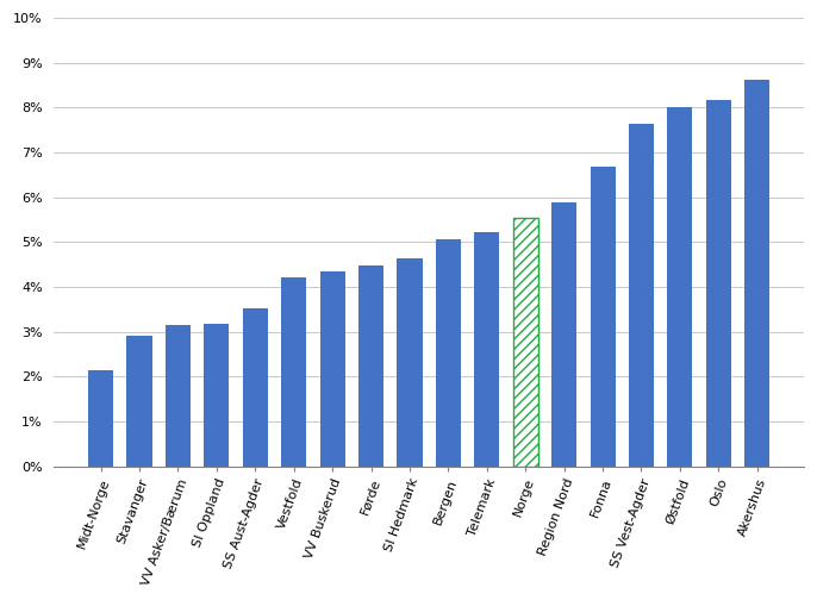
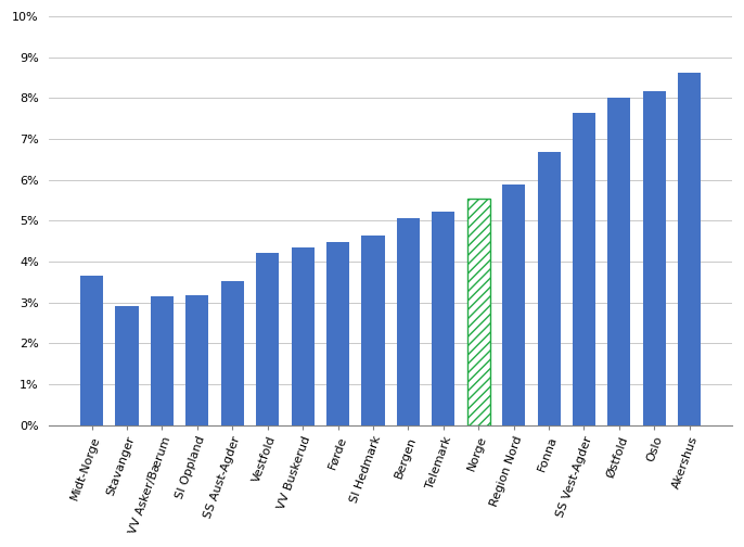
Midt-Norge: 2.15% -> 3.65%
